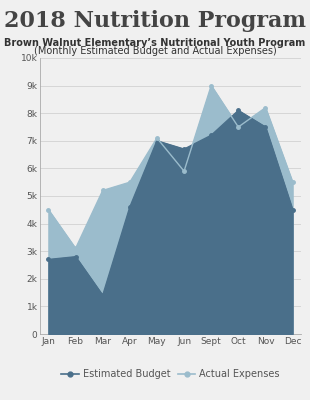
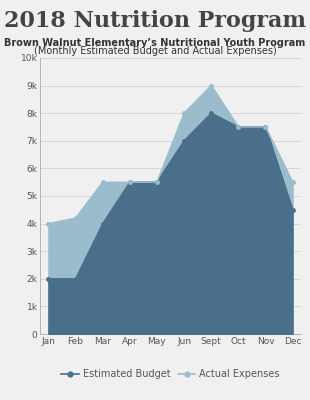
Estimated Budget/Jan: 2.7k -> 2.0k
Actual Expenses/Jan: 4.5k -> 4.0k
Estimated Budget/Feb: 2.8k -> 2.0k
Actual Expenses/Feb: 3.1k -> 4.2k
Estimated Budget/Mar: 1.4k -> 4.0k
Actual Expenses/Mar: 5.2k -> 5.5k
Estimated Budget/Apr: 4.6k -> 5.5k
Estimated Budget/May: 7.0k -> 5.5k
Actual Expenses/May: 7.1k -> 5.5k
Estimated Budget/Jun: 6.7k -> 7.0k
Actual Expenses/Jun: 5.9k -> 8.0k
Estimated Budget/Sept: 7.2k -> 8.0k
Estimated Budget/Oct: 8.1k -> 7.5k
Actual Expenses/Nov: 8.2k -> 7.5k
